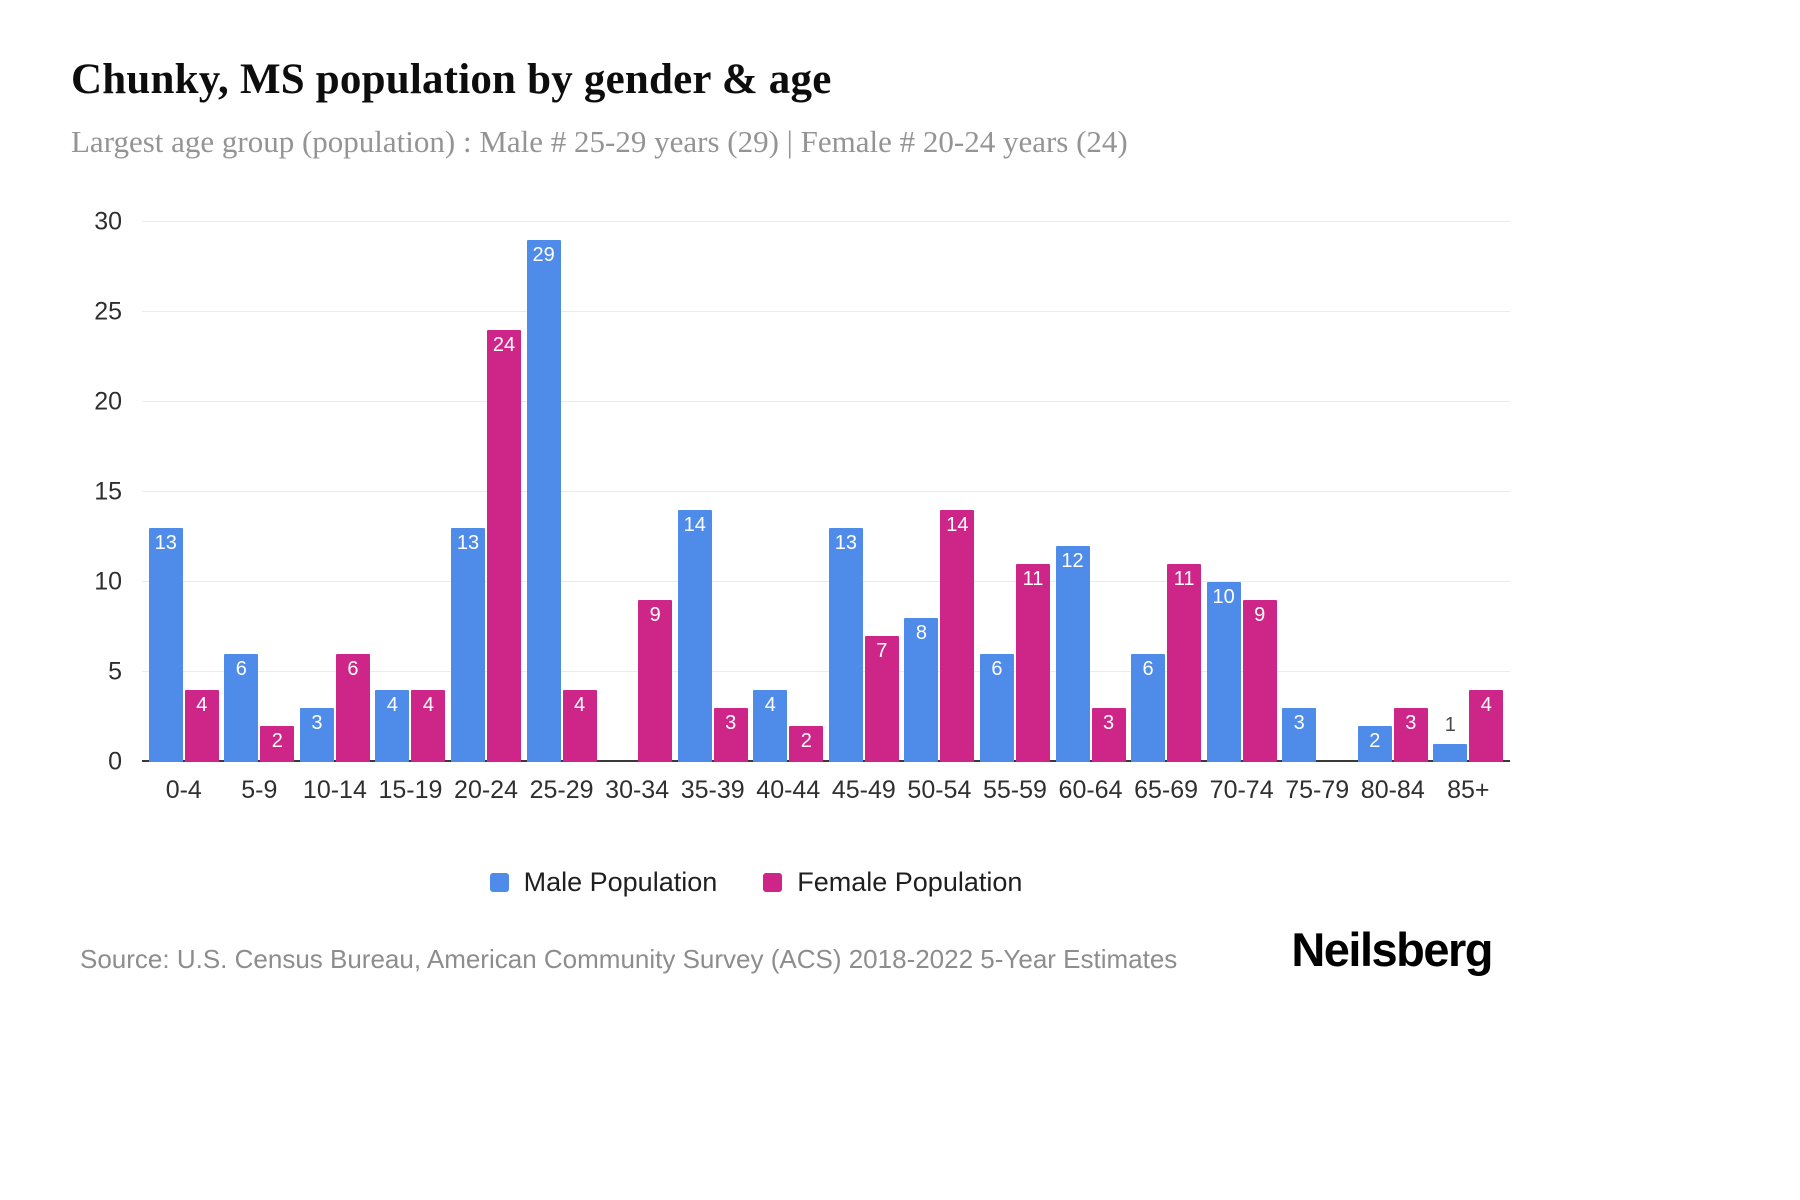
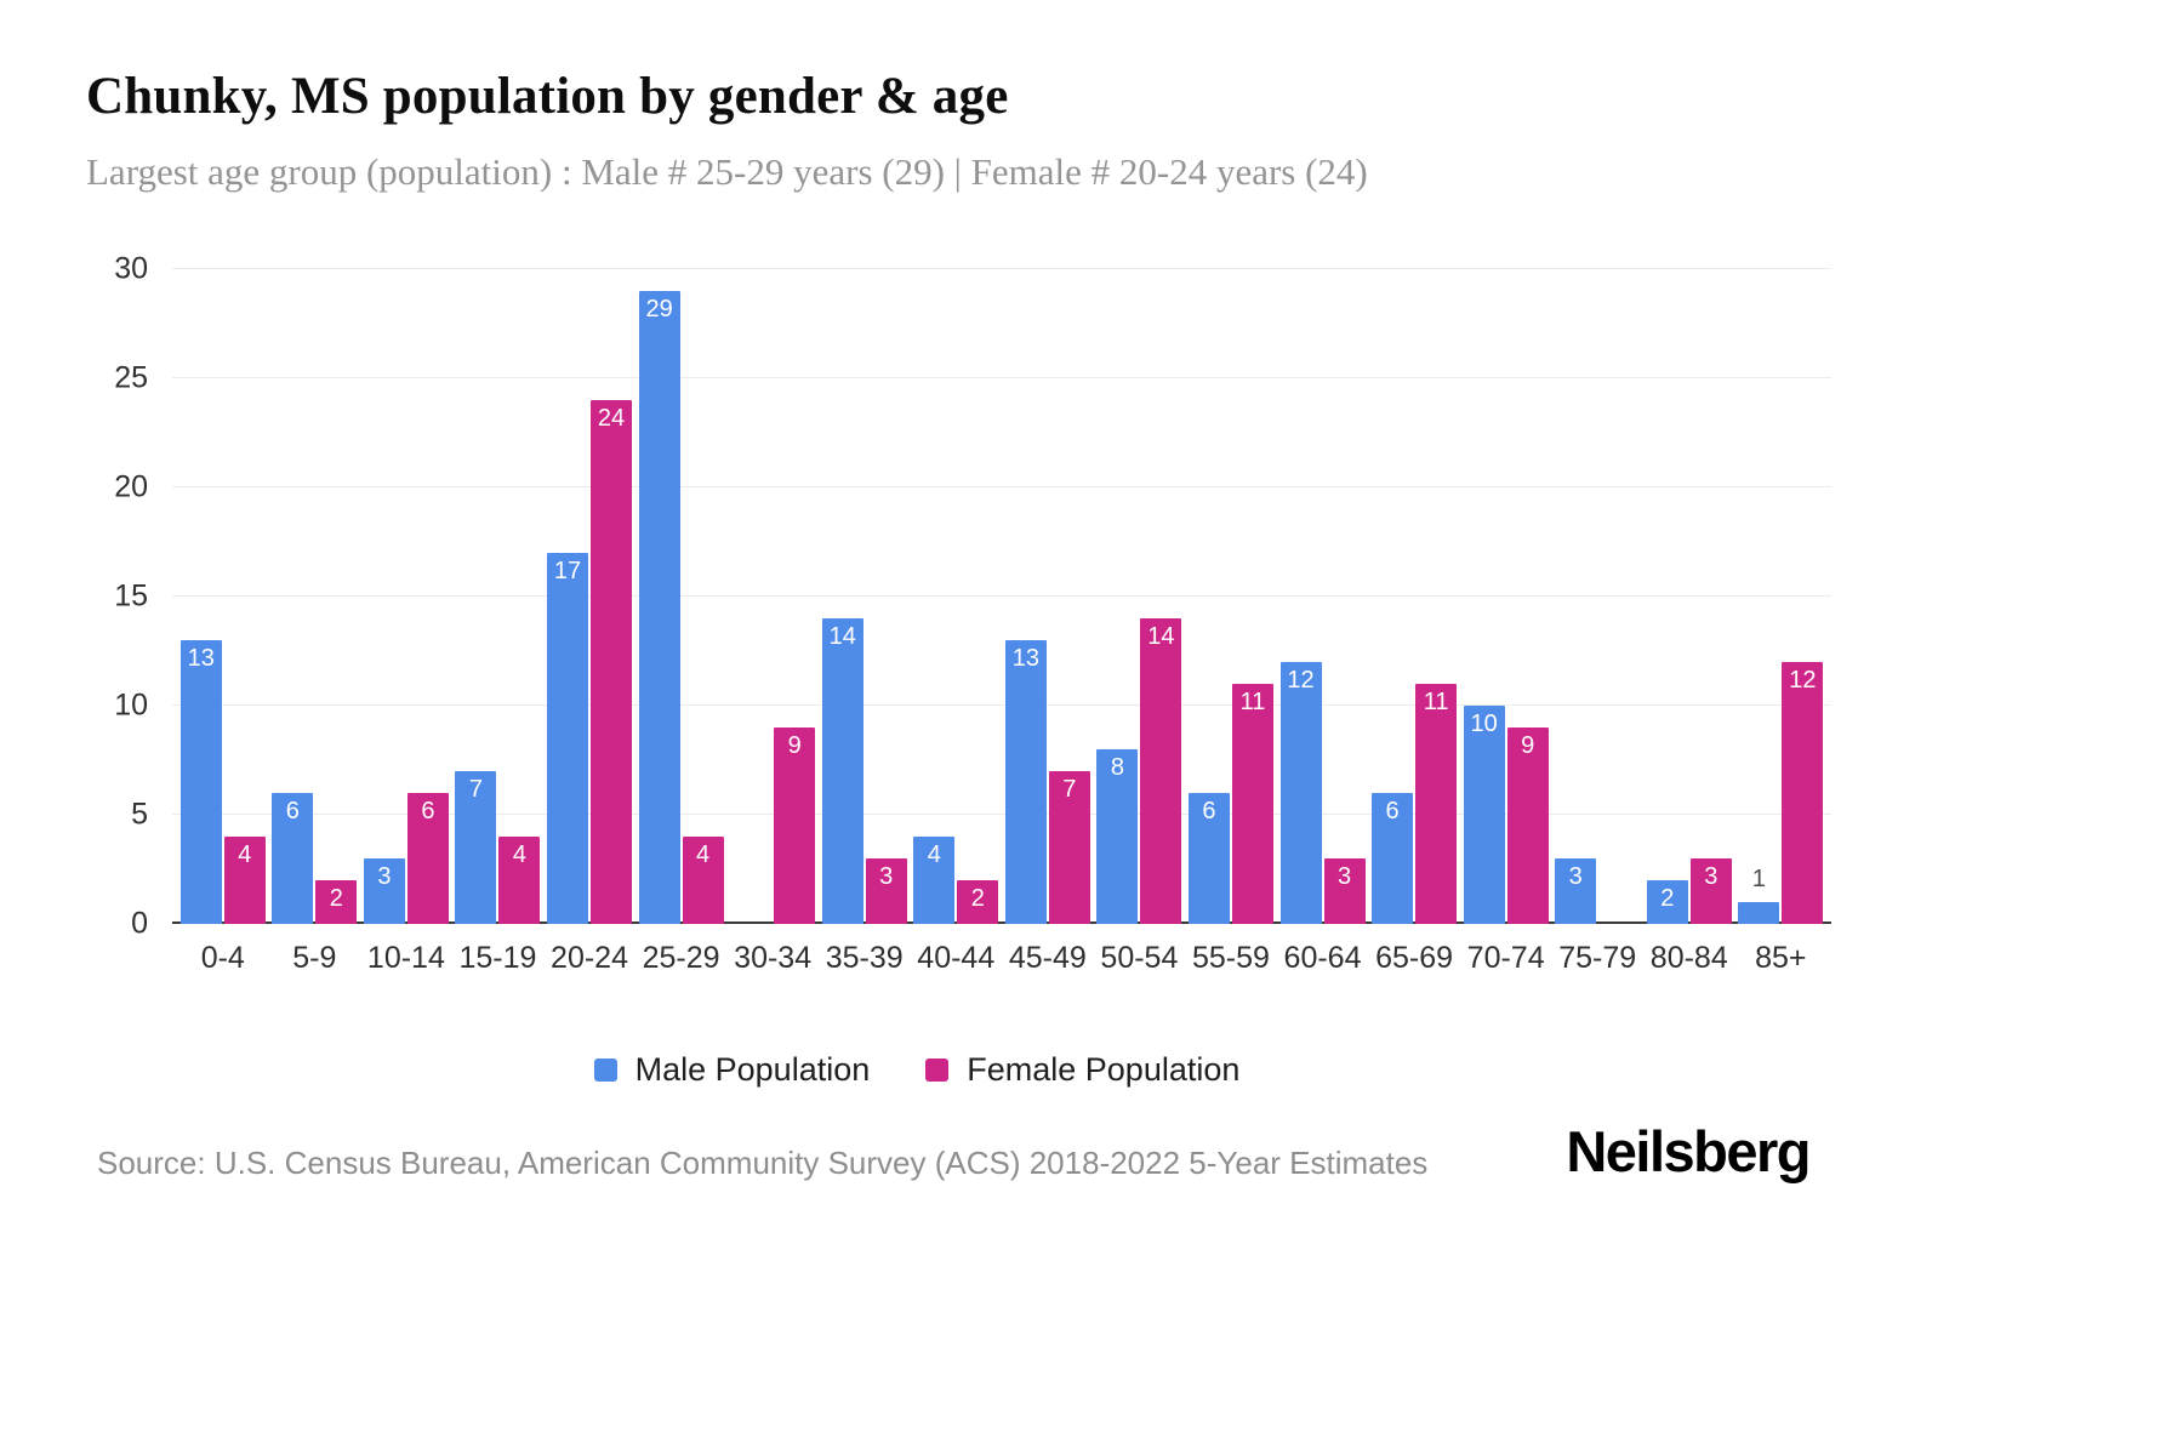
Male Population/15-19: 4 -> 7
Male Population/20-24: 13 -> 17
Female Population/85+: 4 -> 12
